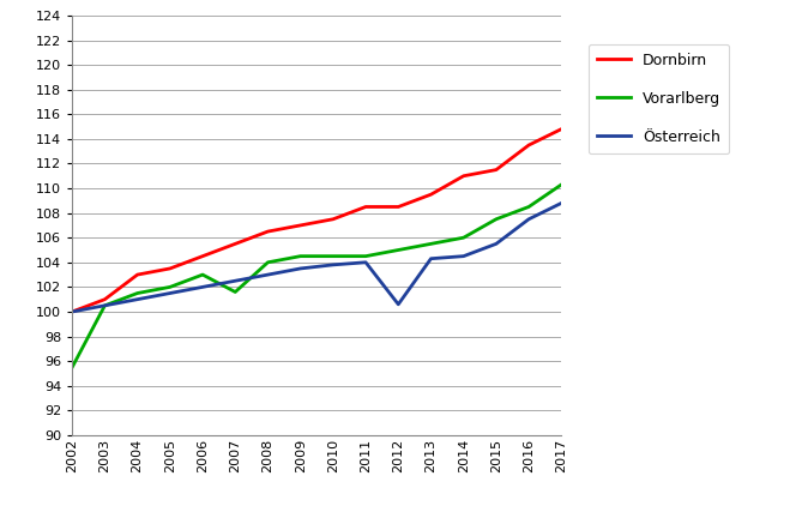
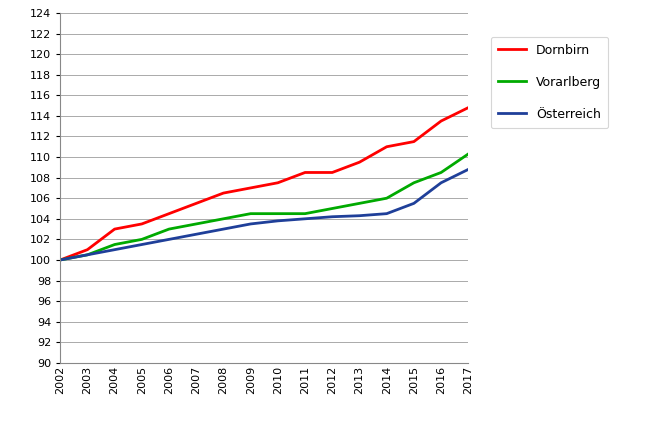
Vorarlberg/2002: 95.5 -> 100.0
Vorarlberg/2007: 101.6 -> 103.5
Österreich/2012: 100.6 -> 104.2
